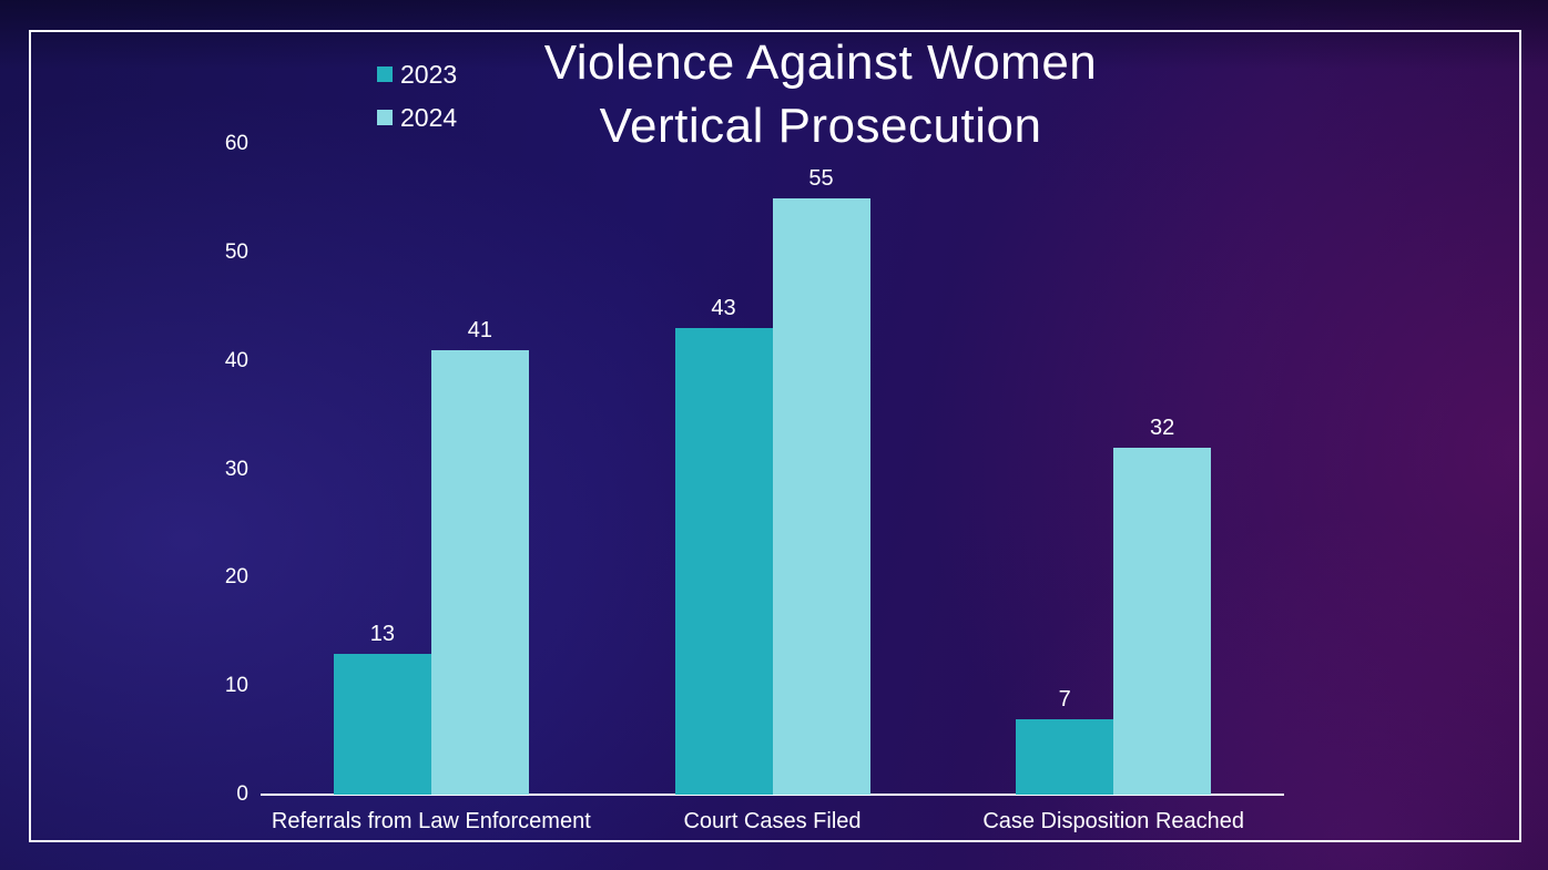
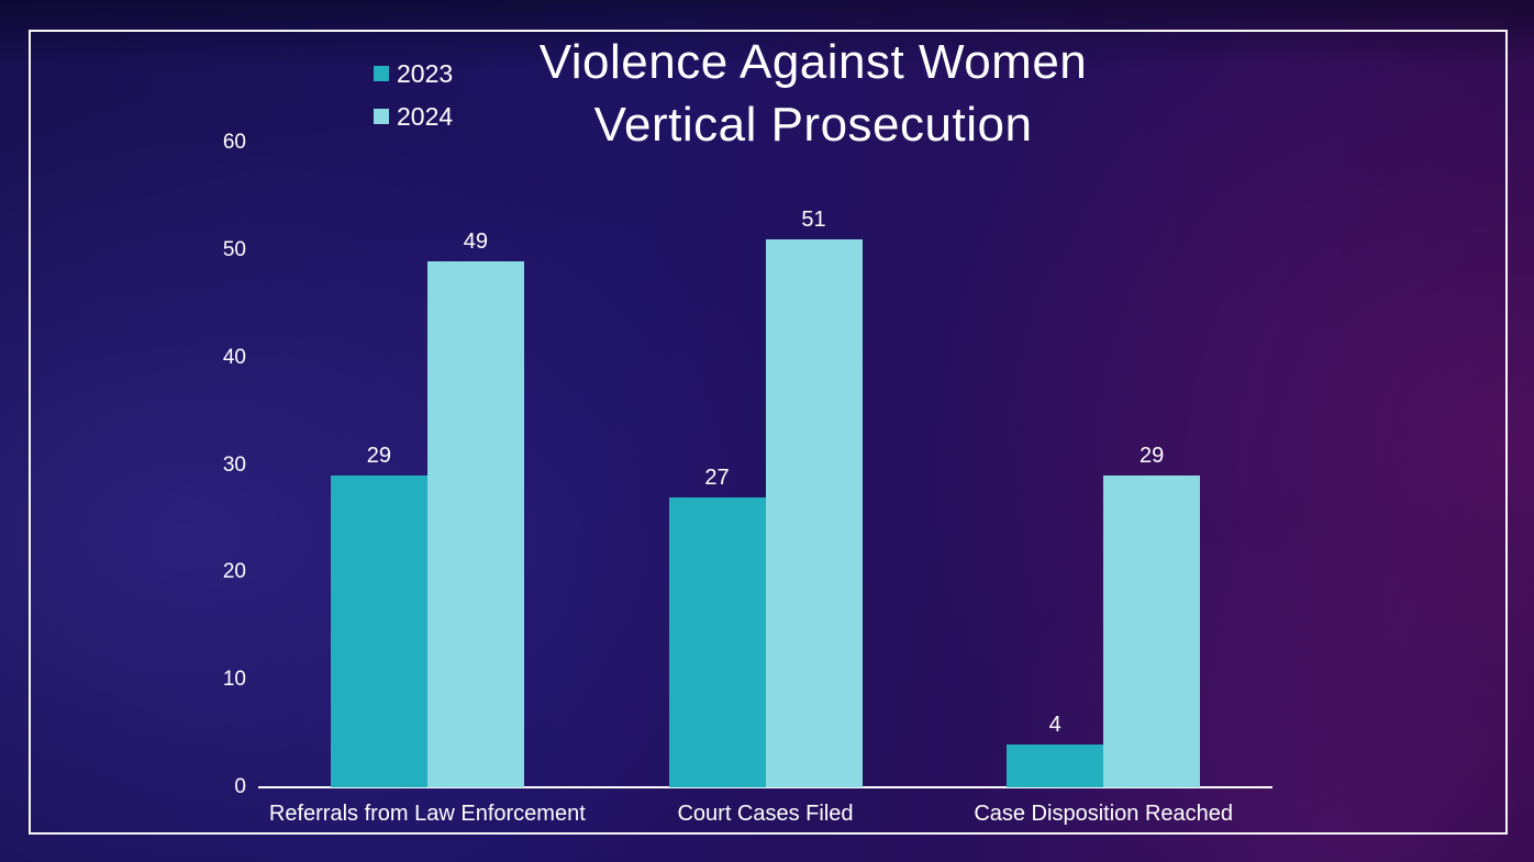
2023/Referrals from Law Enforcement: 13 -> 29
2024/Referrals from Law Enforcement: 41 -> 49
2023/Court Cases Filed: 43 -> 27
2024/Court Cases Filed: 55 -> 51
2023/Case Disposition Reached: 7 -> 4
2024/Case Disposition Reached: 32 -> 29
